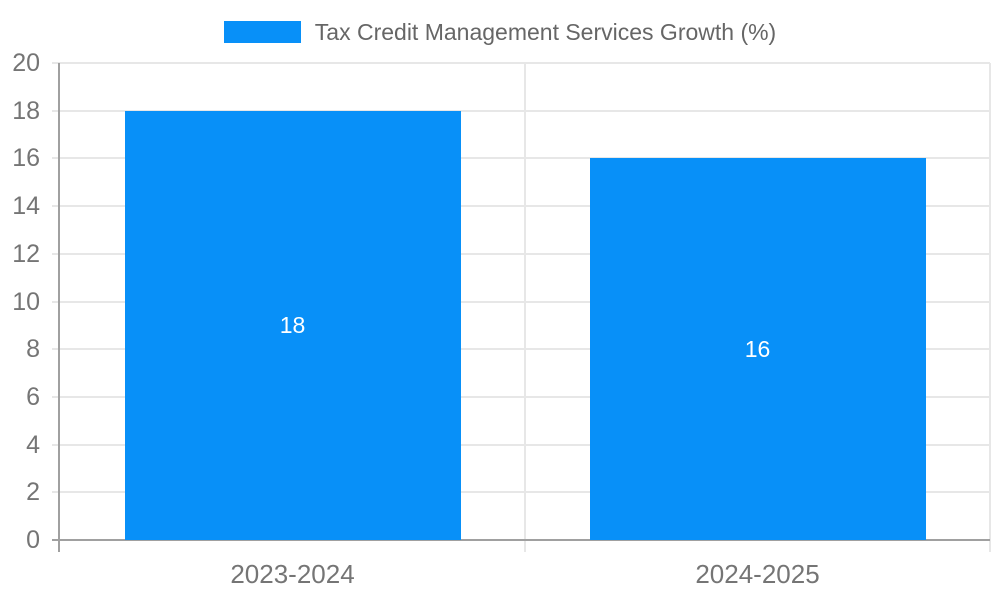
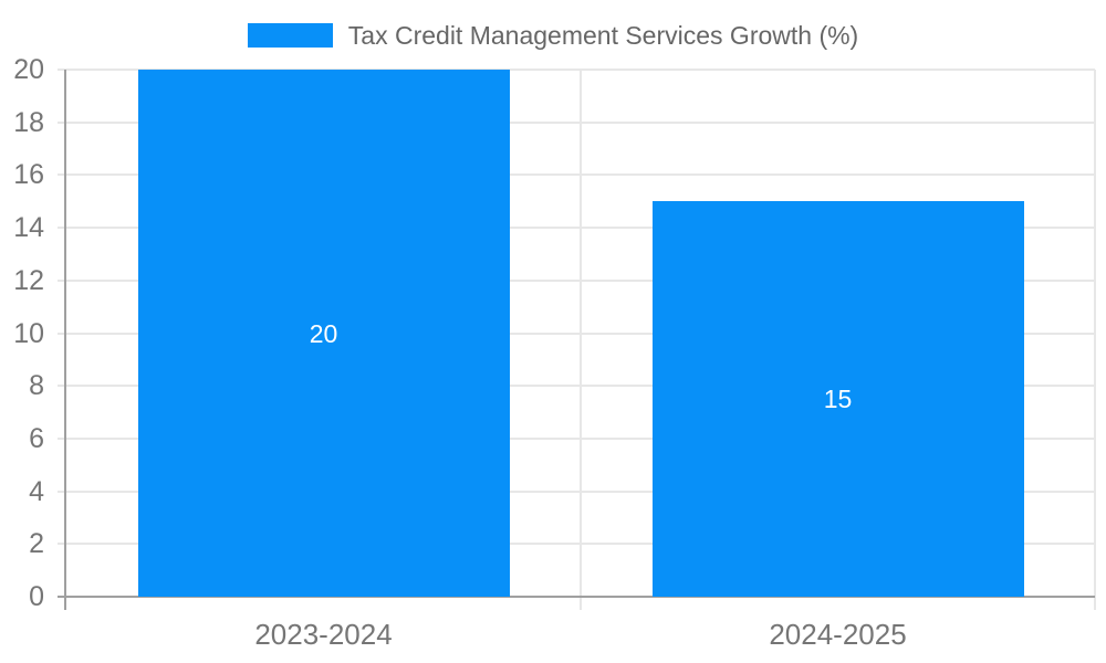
2023-2024: 18 -> 20
2024-2025: 16 -> 15
